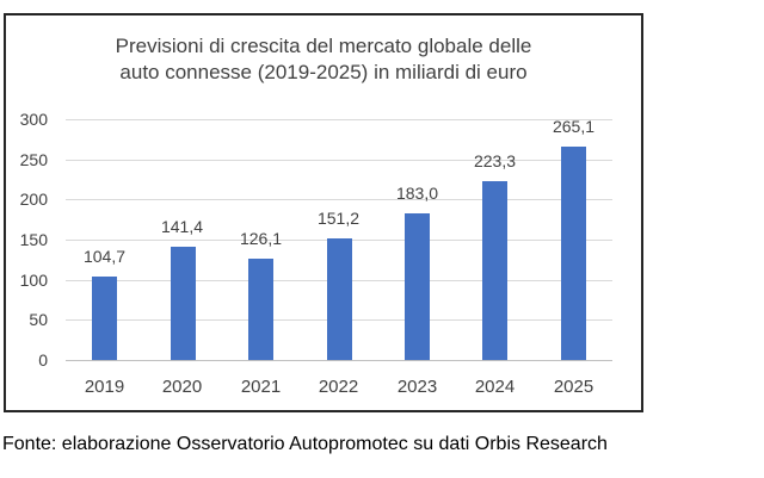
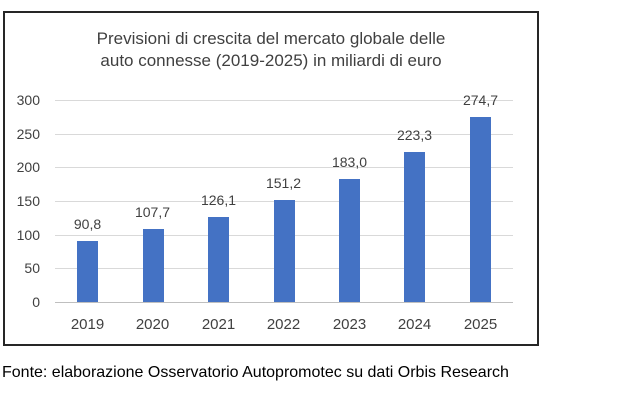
2019: 104,7 -> 90,8
2020: 141,4 -> 107,7
2025: 265,1 -> 274,7
